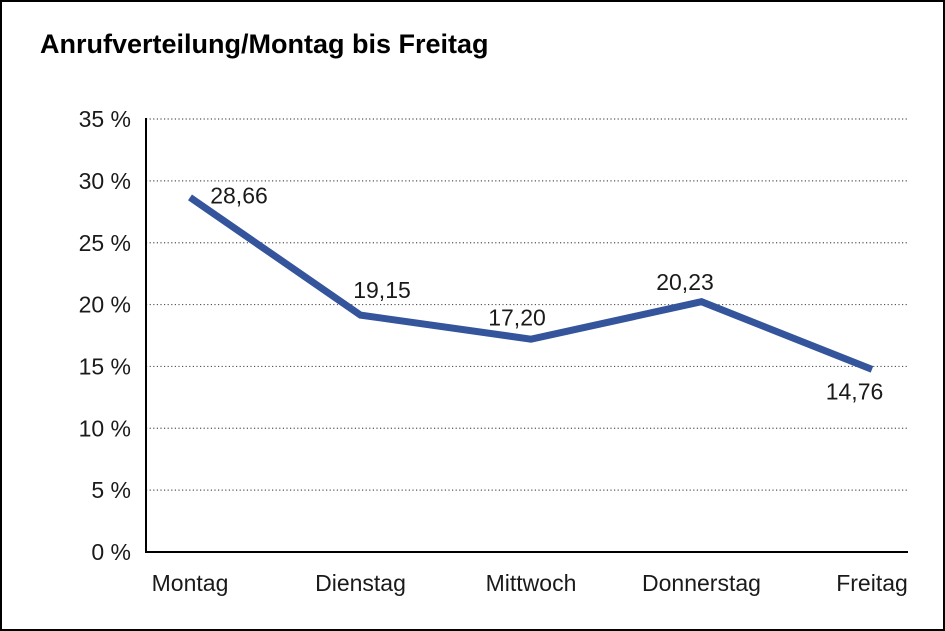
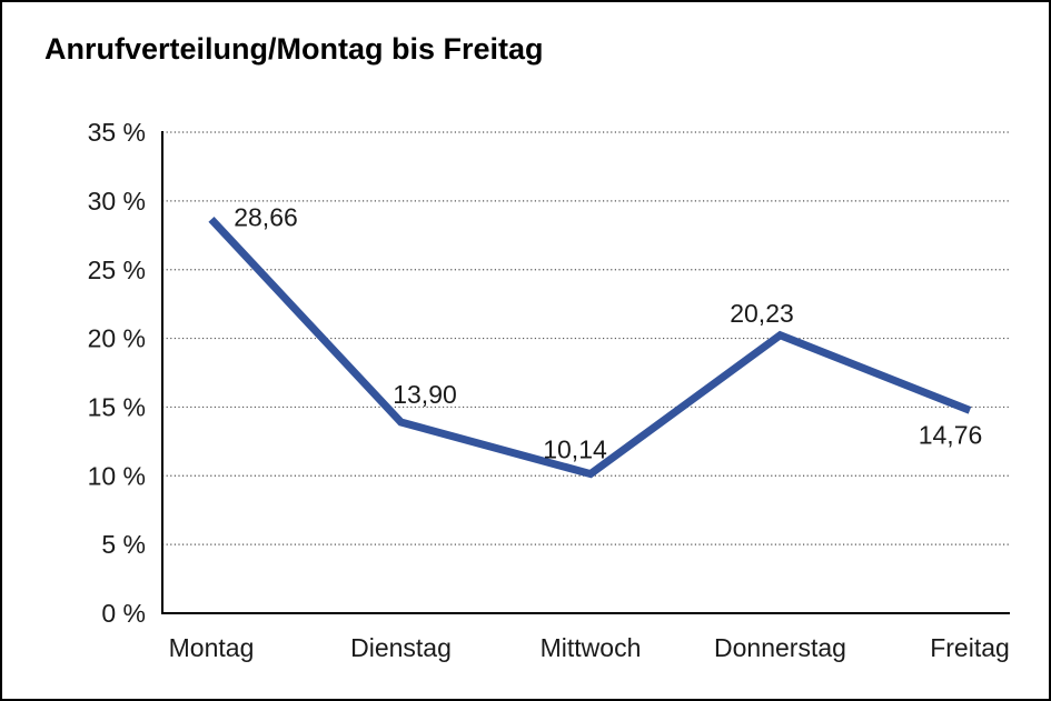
Dienstag: 19,15 -> 13,90
Mittwoch: 17,20 -> 10,14
